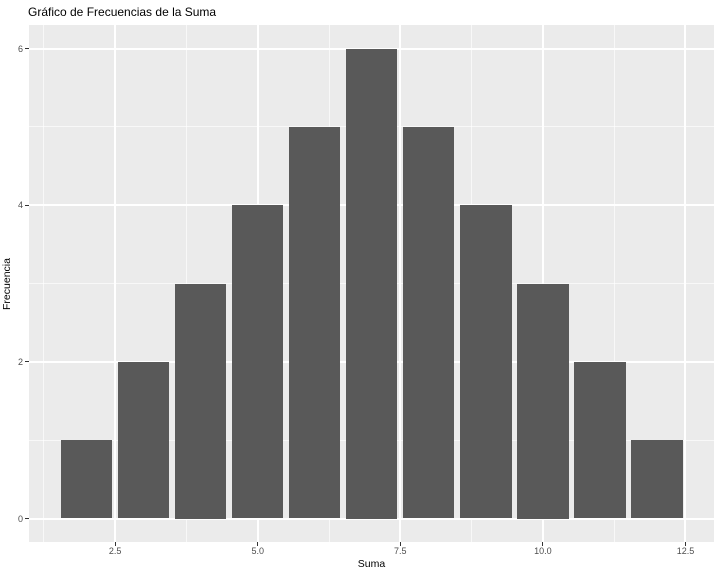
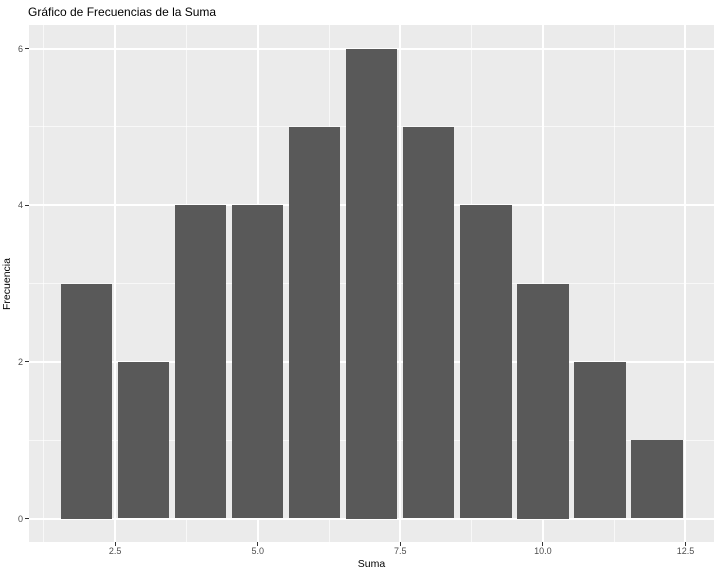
2: 1 -> 3
4: 3 -> 4
